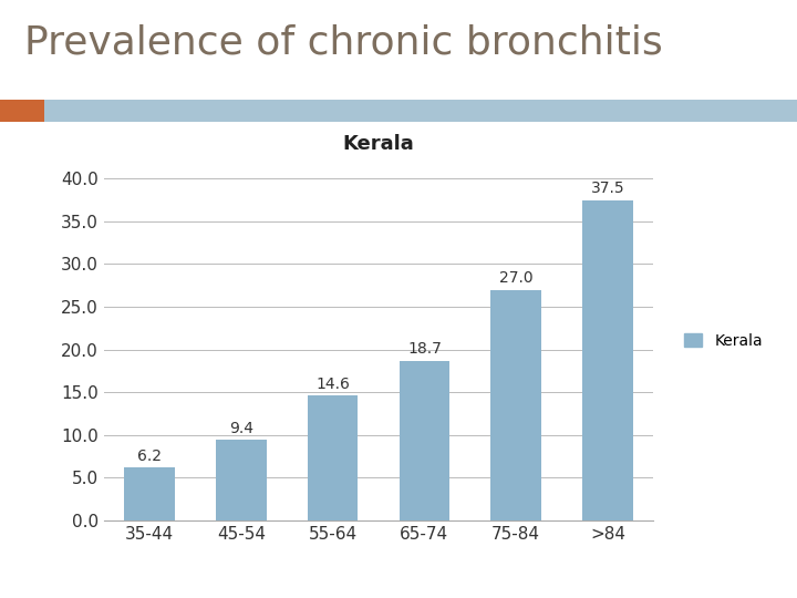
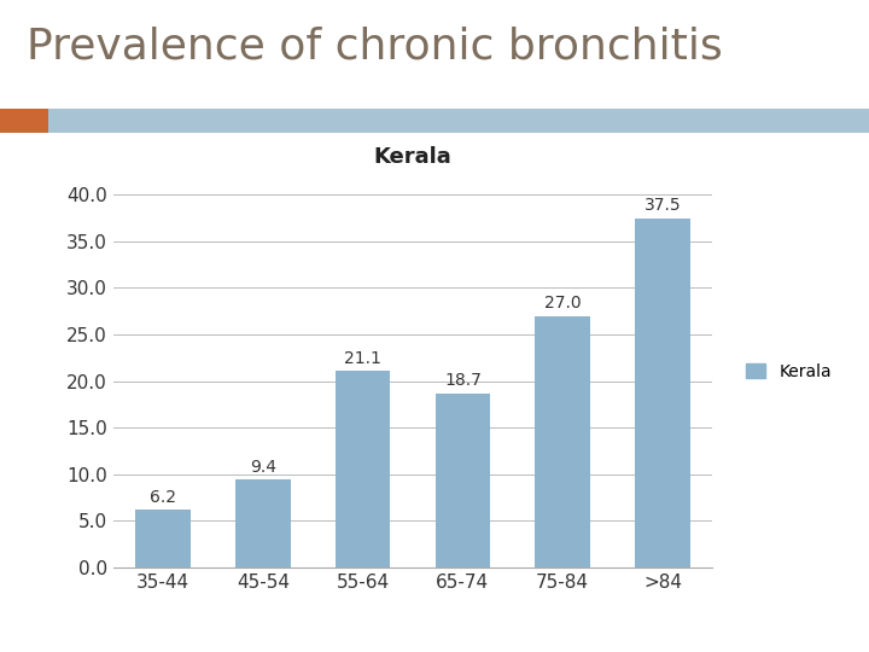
55-64: 14.6 -> 21.1
